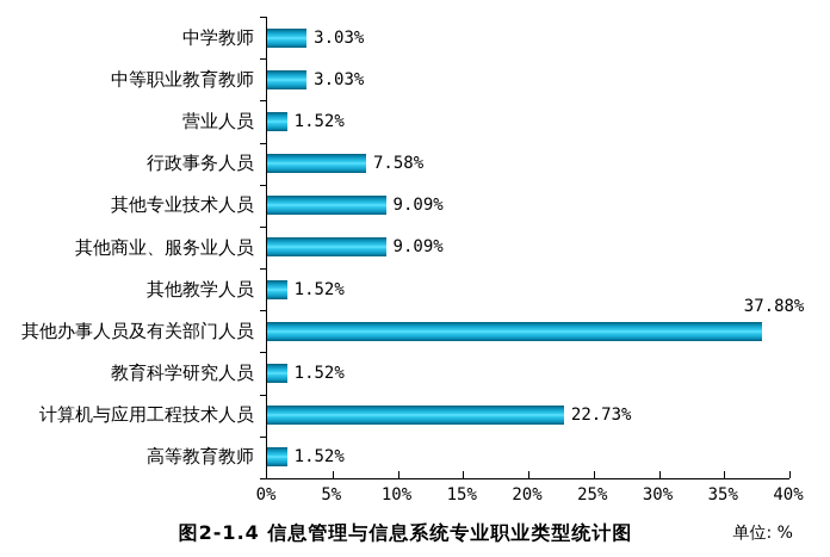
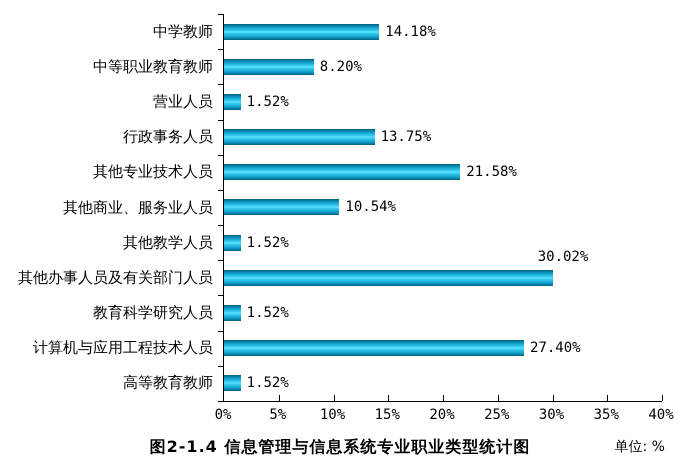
中学教师: 3.03% -> 14.18%
中等职业教育教师: 3.03% -> 8.20%
行政事务人员: 7.58% -> 13.75%
其他专业技术人员: 9.09% -> 21.58%
其他商业、服务业人员: 9.09% -> 10.54%
其他办事人员及有关部门人员: 37.88% -> 30.02%
计算机与应用工程技术人员: 22.73% -> 27.40%
